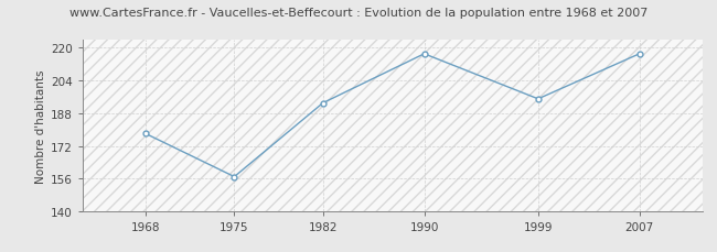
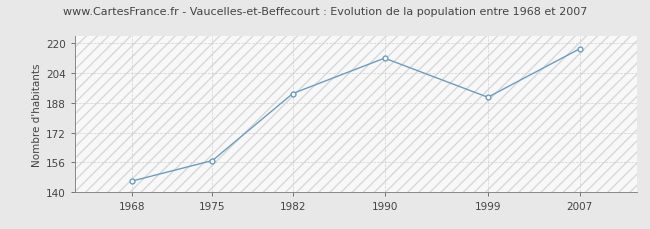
1968: 178 -> 146
1990: 217 -> 212
1999: 195 -> 191
